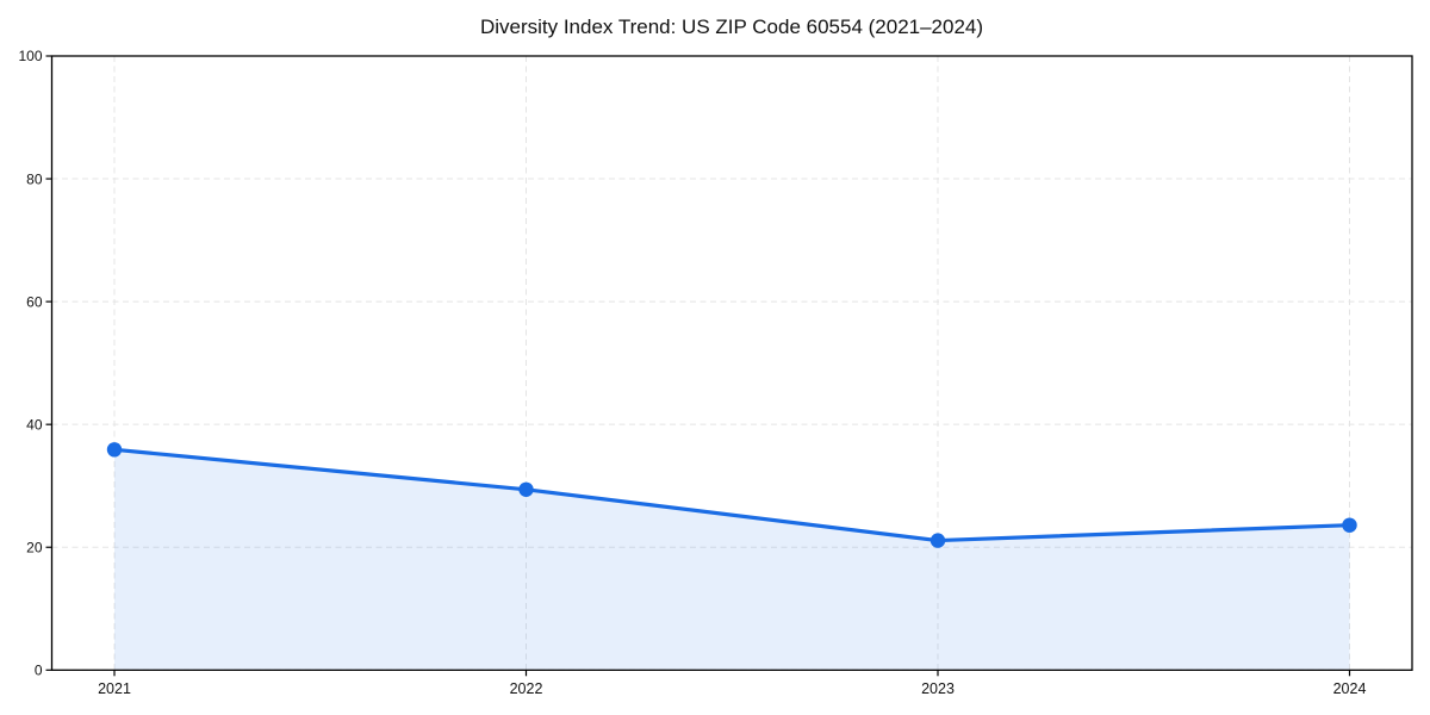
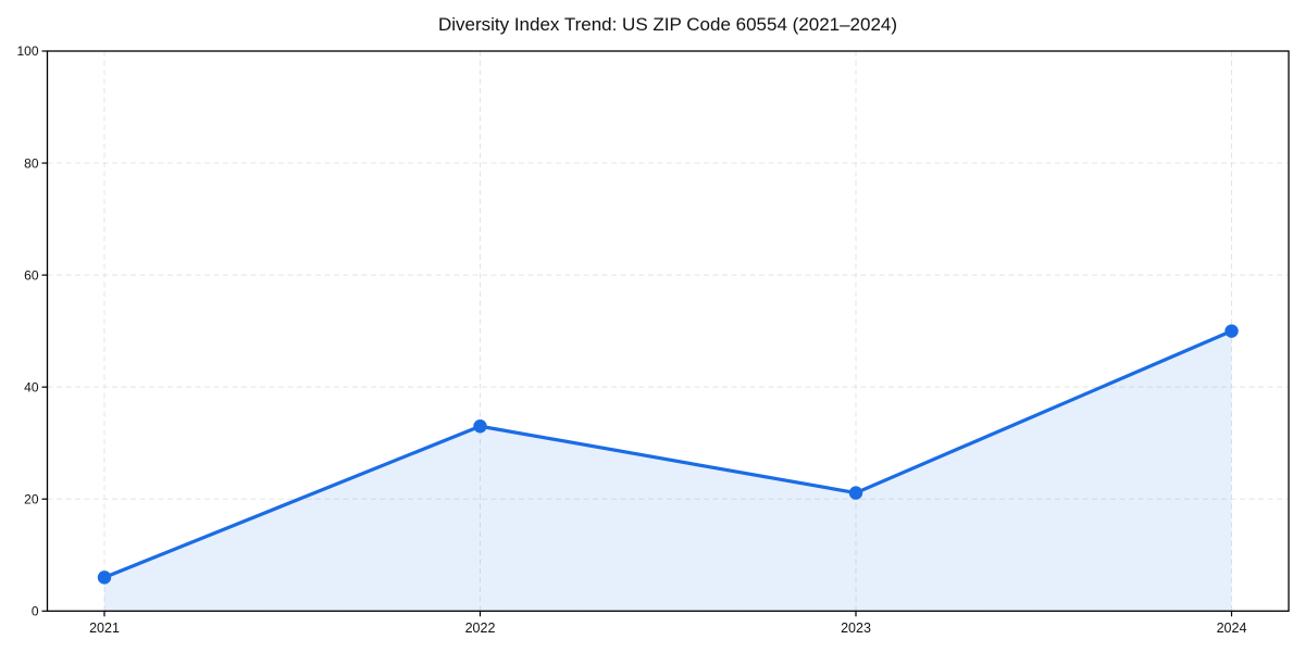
2021: 36 -> 6
2022: 29 -> 33
2024: 24 -> 50
